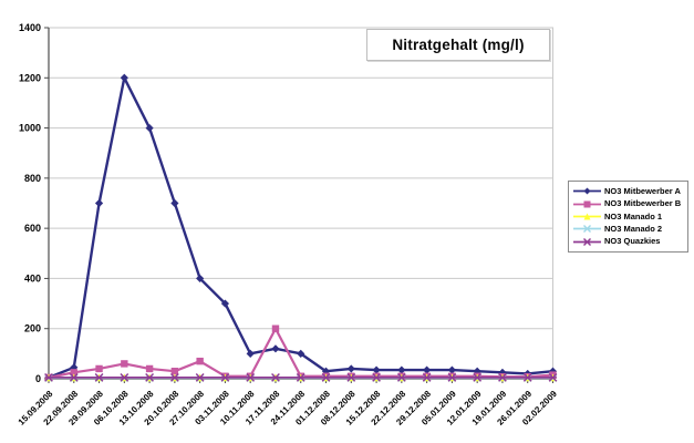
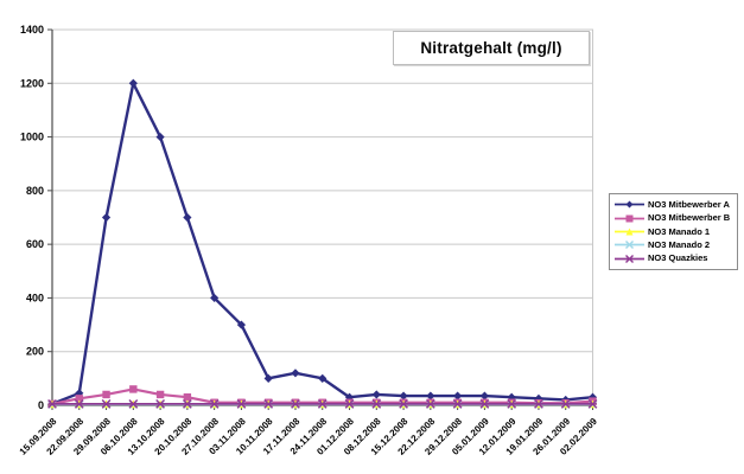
NO3 Mitbewerber B/27.10.2008: 70 -> 10
NO3 Mitbewerber B/17.11.2008: 200 -> 10
